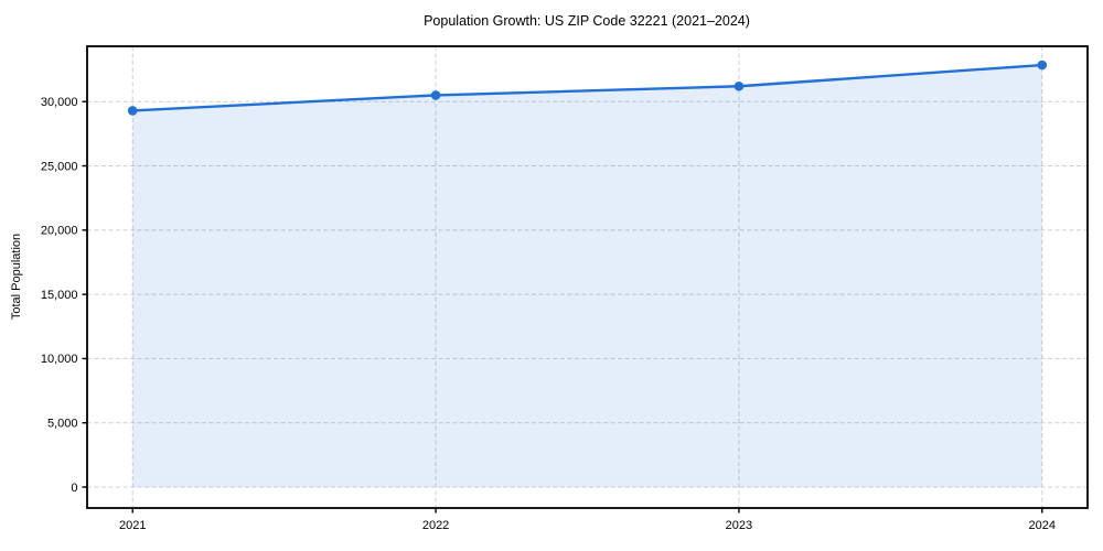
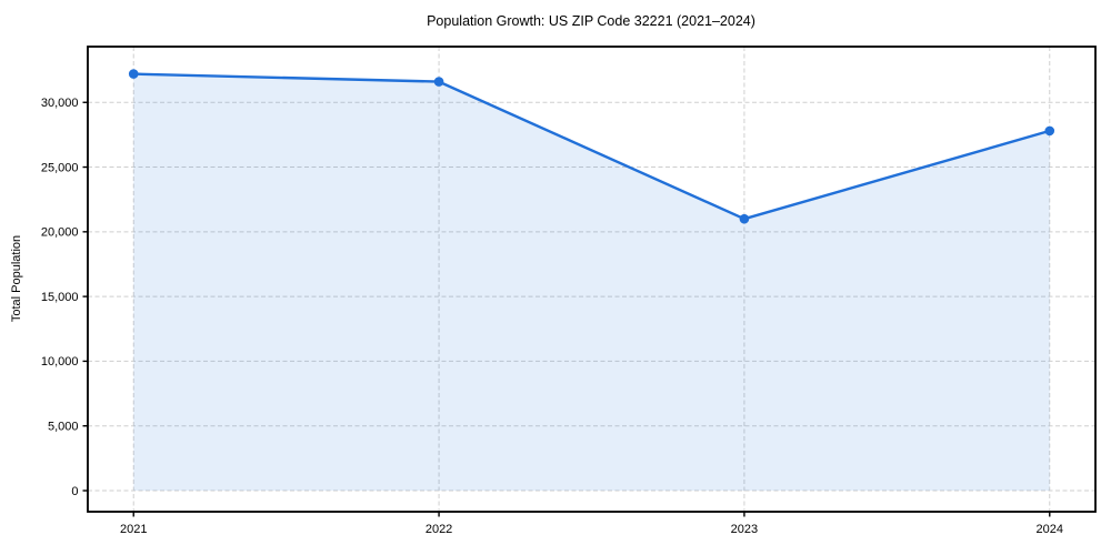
2021: 29300 -> 32200
2022: 30500 -> 31600
2023: 31200 -> 21000
2024: 32800 -> 27800
